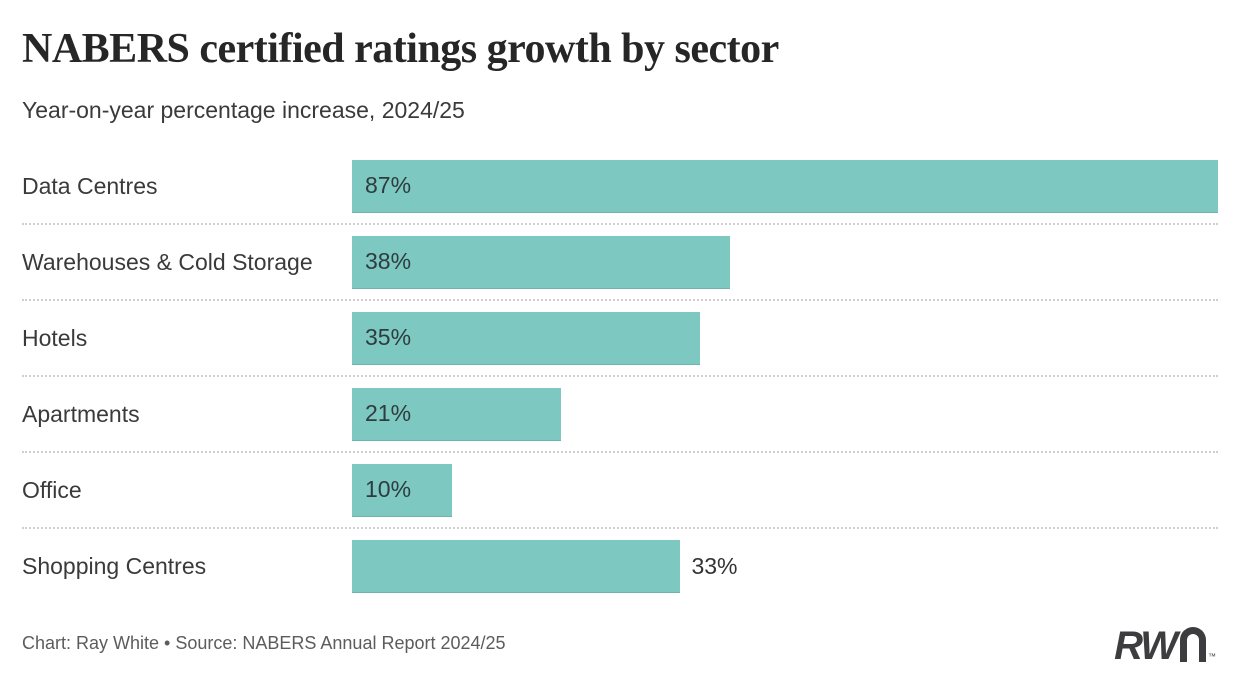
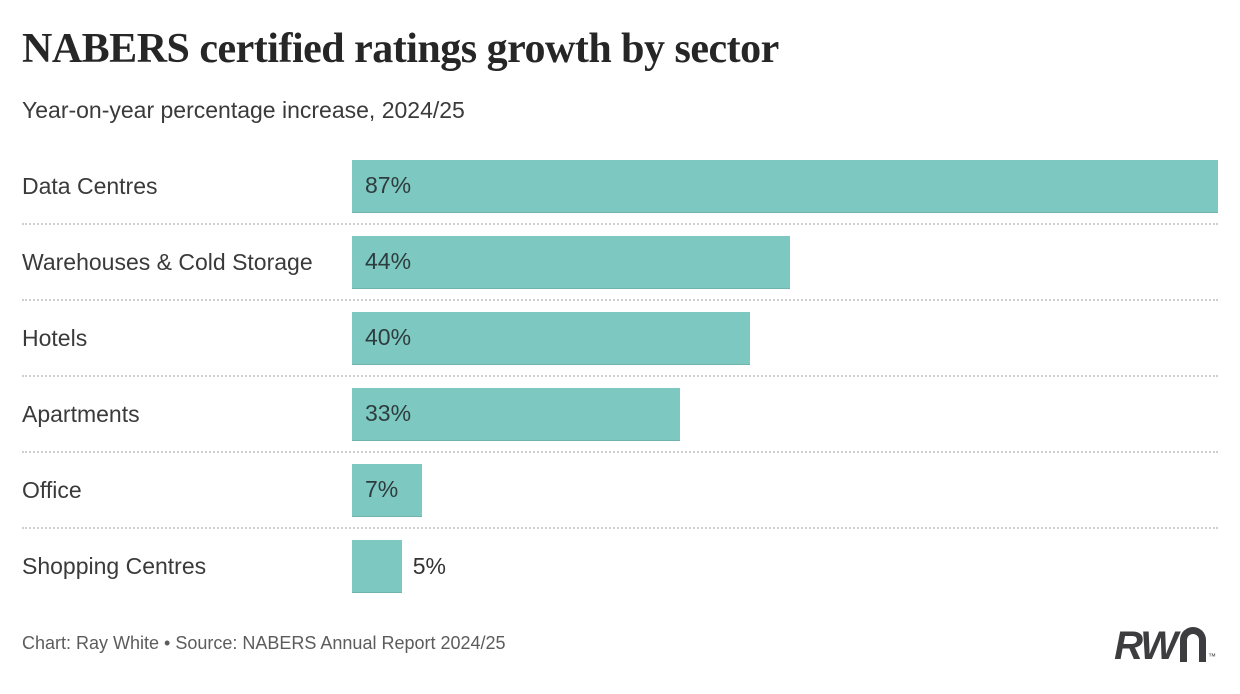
Warehouses & Cold Storage: 38% -> 44%
Hotels: 35% -> 40%
Apartments: 21% -> 33%
Office: 10% -> 7%
Shopping Centres: 33% -> 5%
